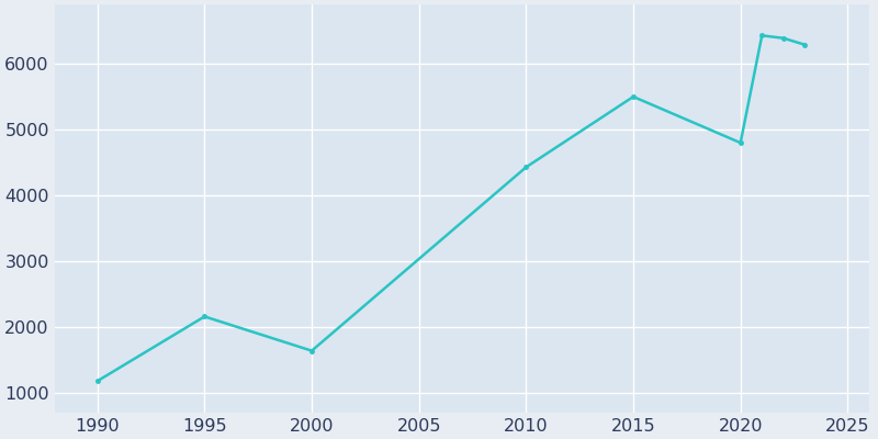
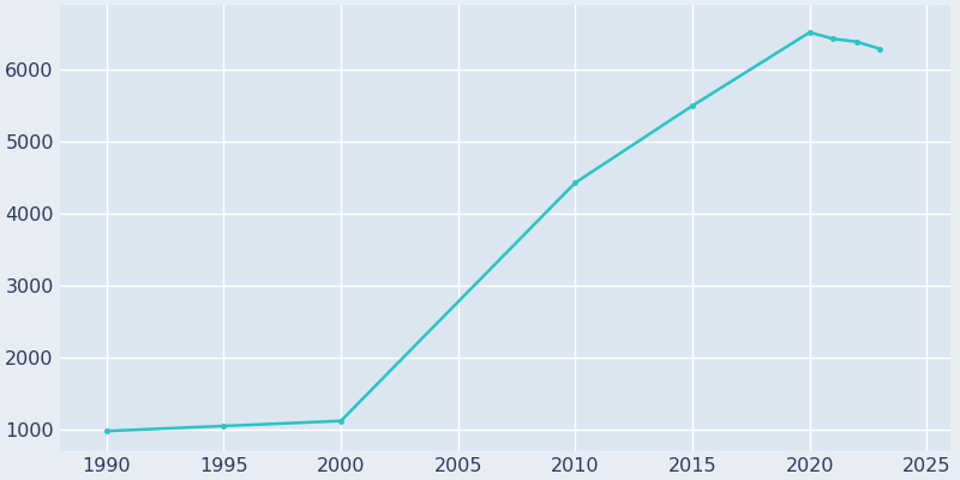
1990: 1180 -> 980
1995: 2160 -> 1050
2000: 1640 -> 1120
2020: 4800 -> 6520
